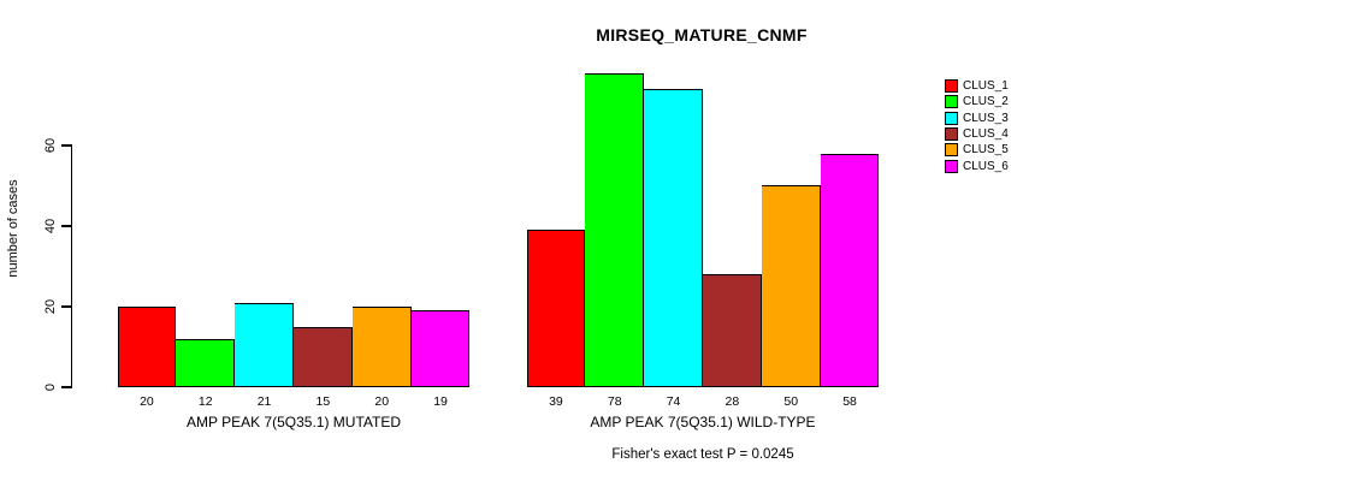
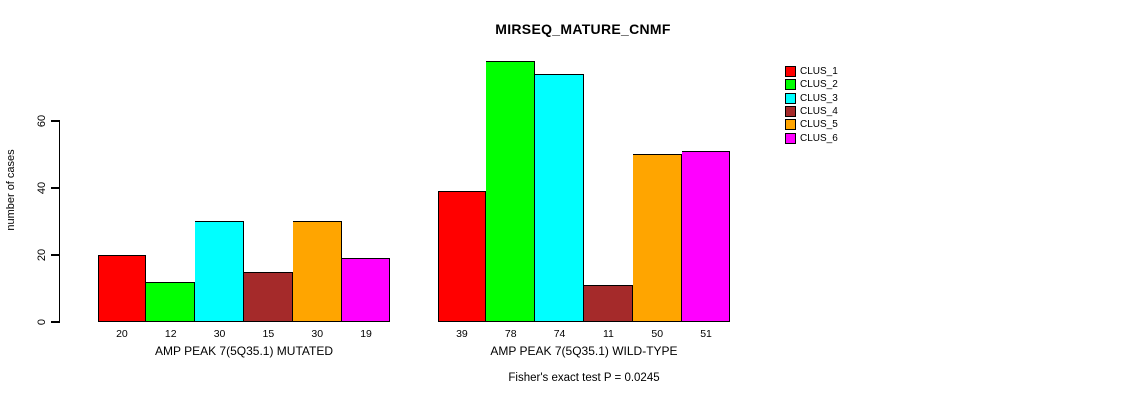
CLUS_3/AMP PEAK 7(5Q35.1) MUTATED: 21 -> 30
CLUS_5/AMP PEAK 7(5Q35.1) MUTATED: 20 -> 30
CLUS_4/AMP PEAK 7(5Q35.1) WILD-TYPE: 28 -> 11
CLUS_6/AMP PEAK 7(5Q35.1) WILD-TYPE: 58 -> 51
